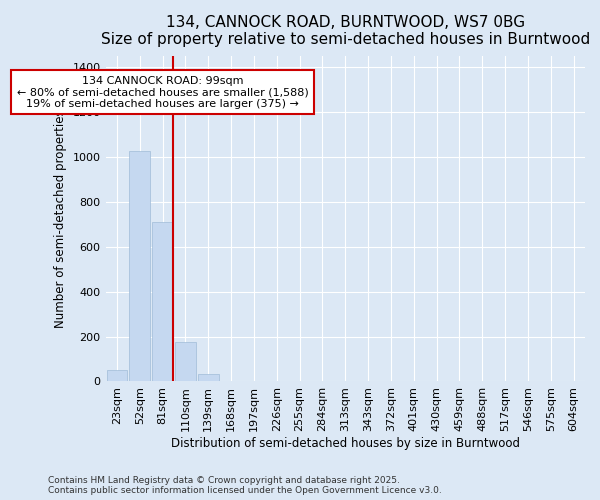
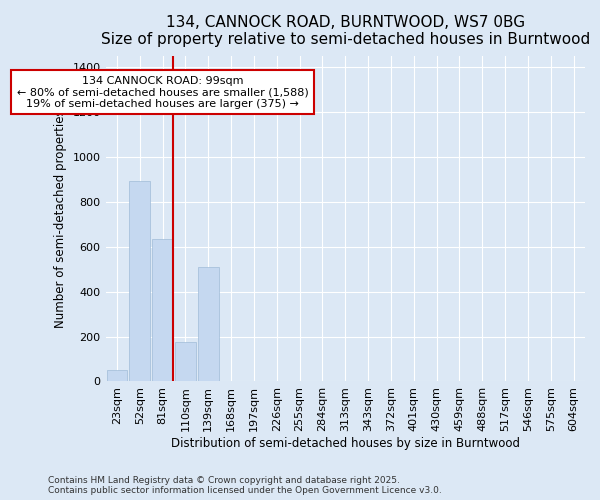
52sqm: 1025 -> 890
81sqm: 710 -> 635
139sqm: 35 -> 510
